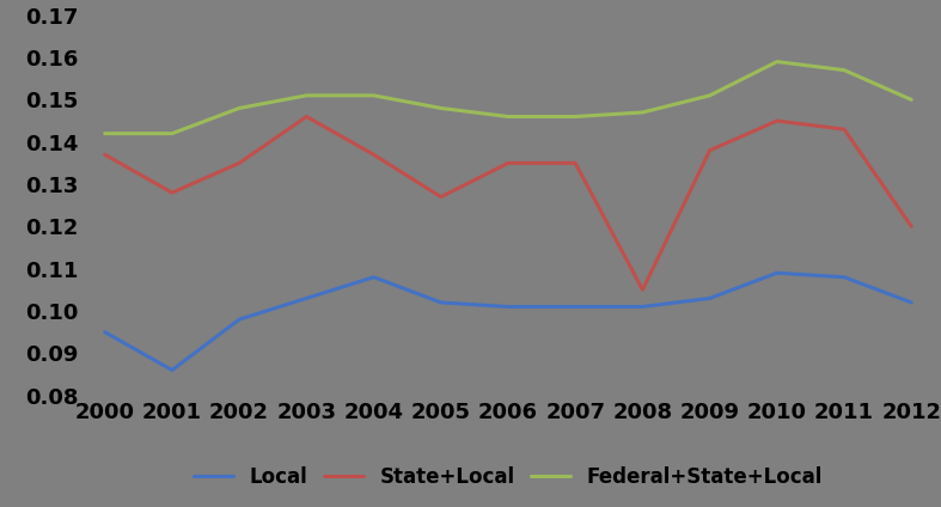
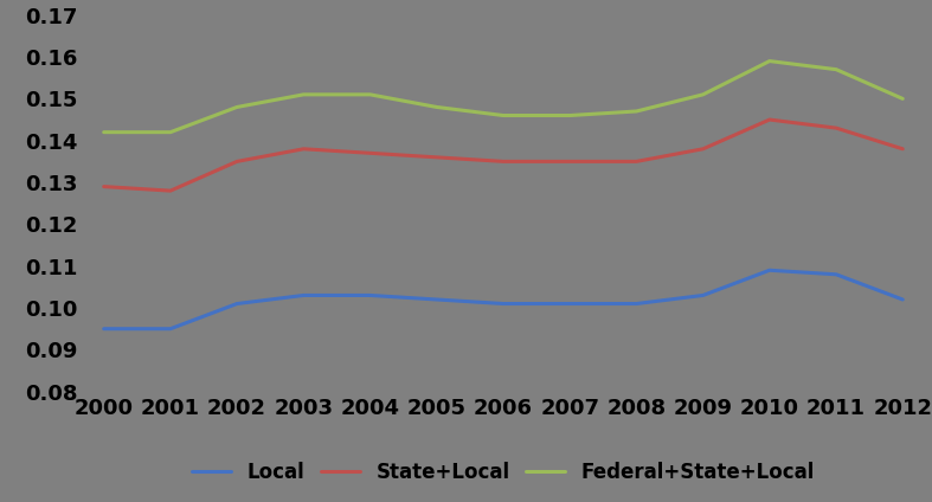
State+Local/2000: 0.137 -> 0.129
Local/2001: 0.086 -> 0.095
Local/2002: 0.098 -> 0.101
State+Local/2003: 0.146 -> 0.138
Local/2004: 0.108 -> 0.103
State+Local/2005: 0.127 -> 0.136
State+Local/2008: 0.105 -> 0.135
State+Local/2012: 0.120 -> 0.138
